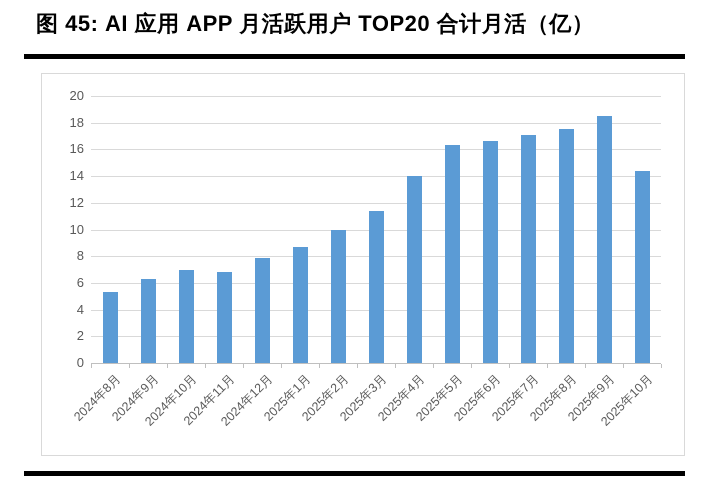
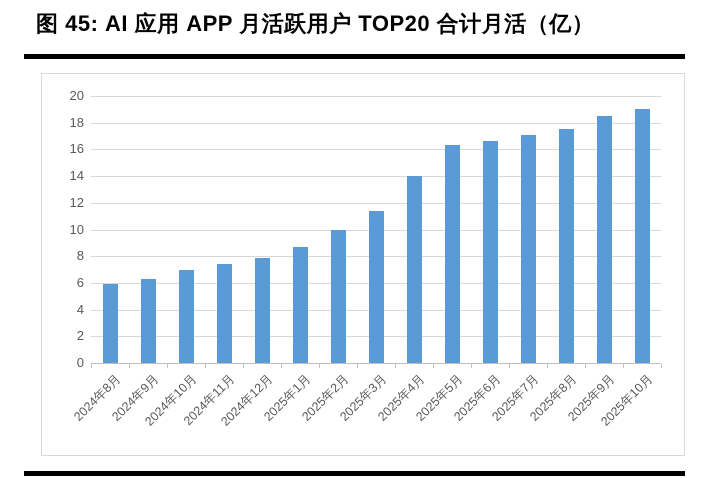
2024年8月: 5.3 -> 5.9
2024年11月: 6.8 -> 7.4
2025年10月: 14.4 -> 19.0
